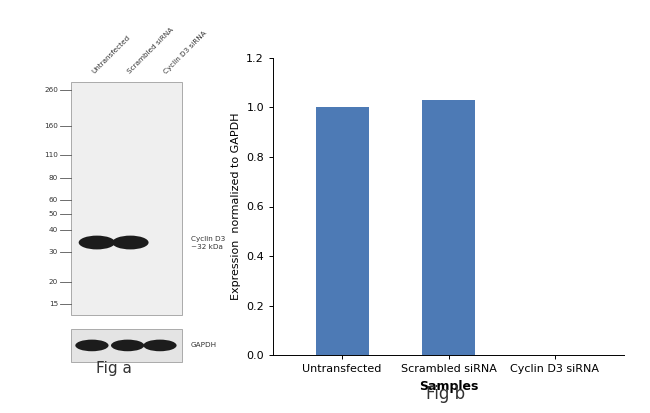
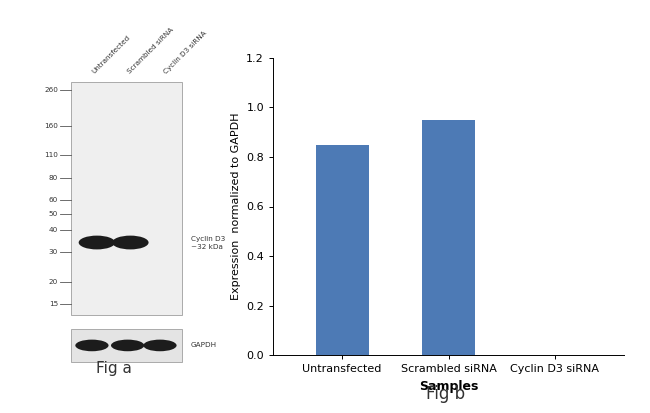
Untransfected: 1.00 -> 0.85
Scrambled siRNA: 1.03 -> 0.95
